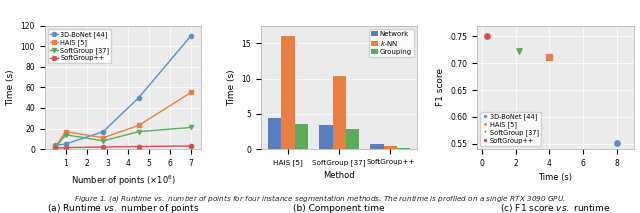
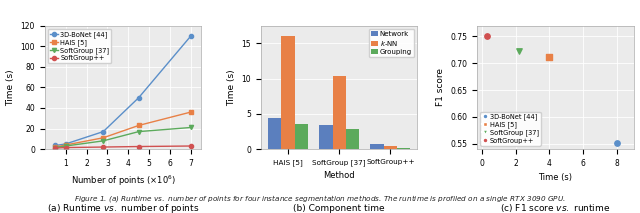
HAIS [5]/1: 17 -> 4
SoftGroup [37]/1: 14 -> 3
HAIS [5]/7: 55 -> 36
